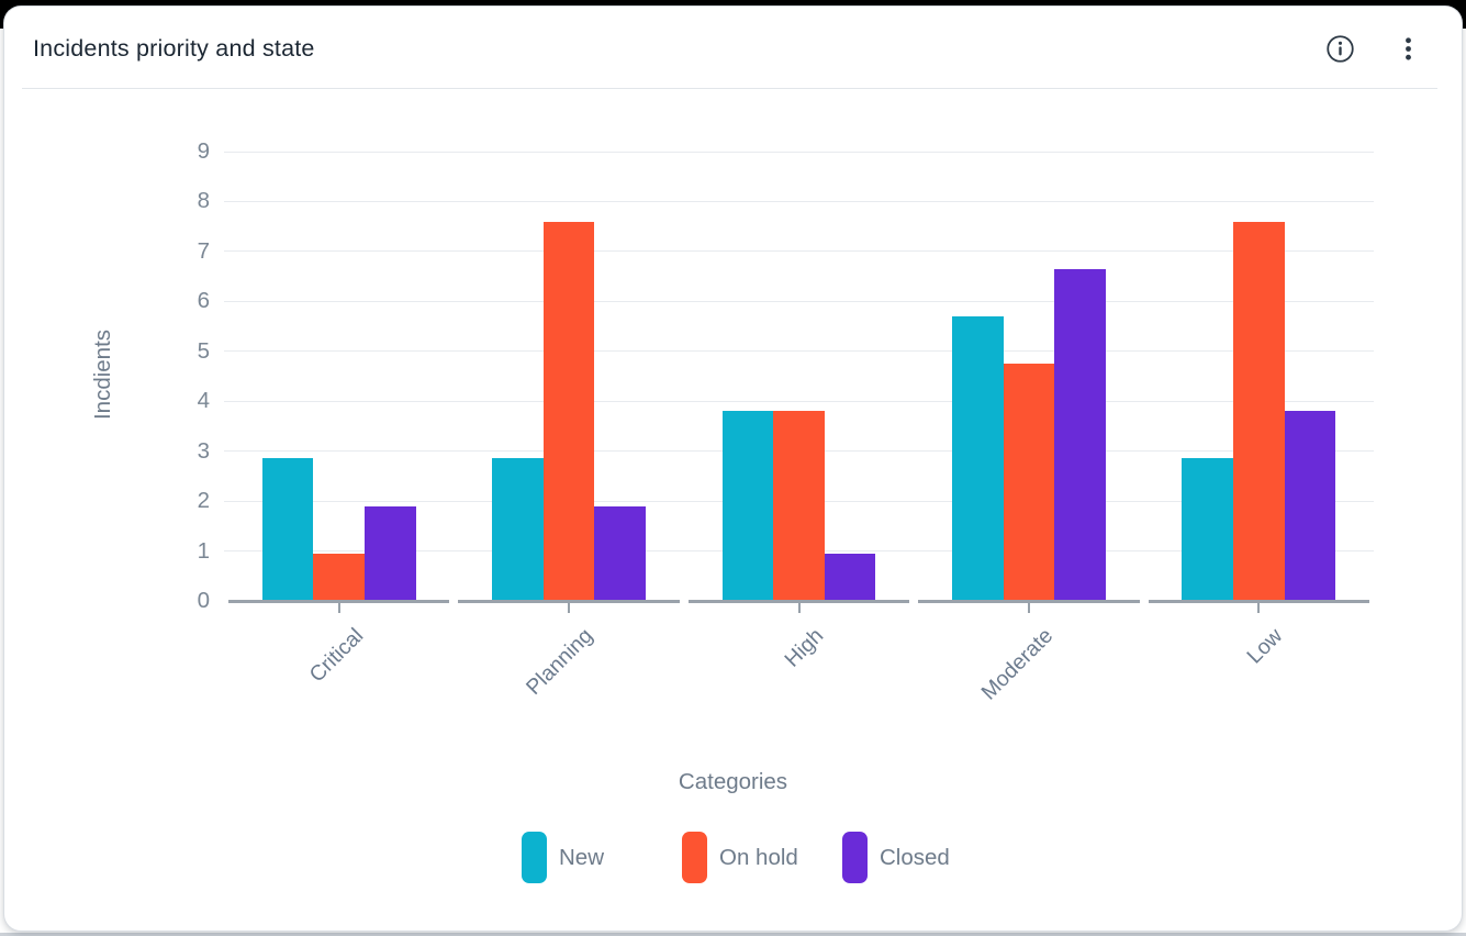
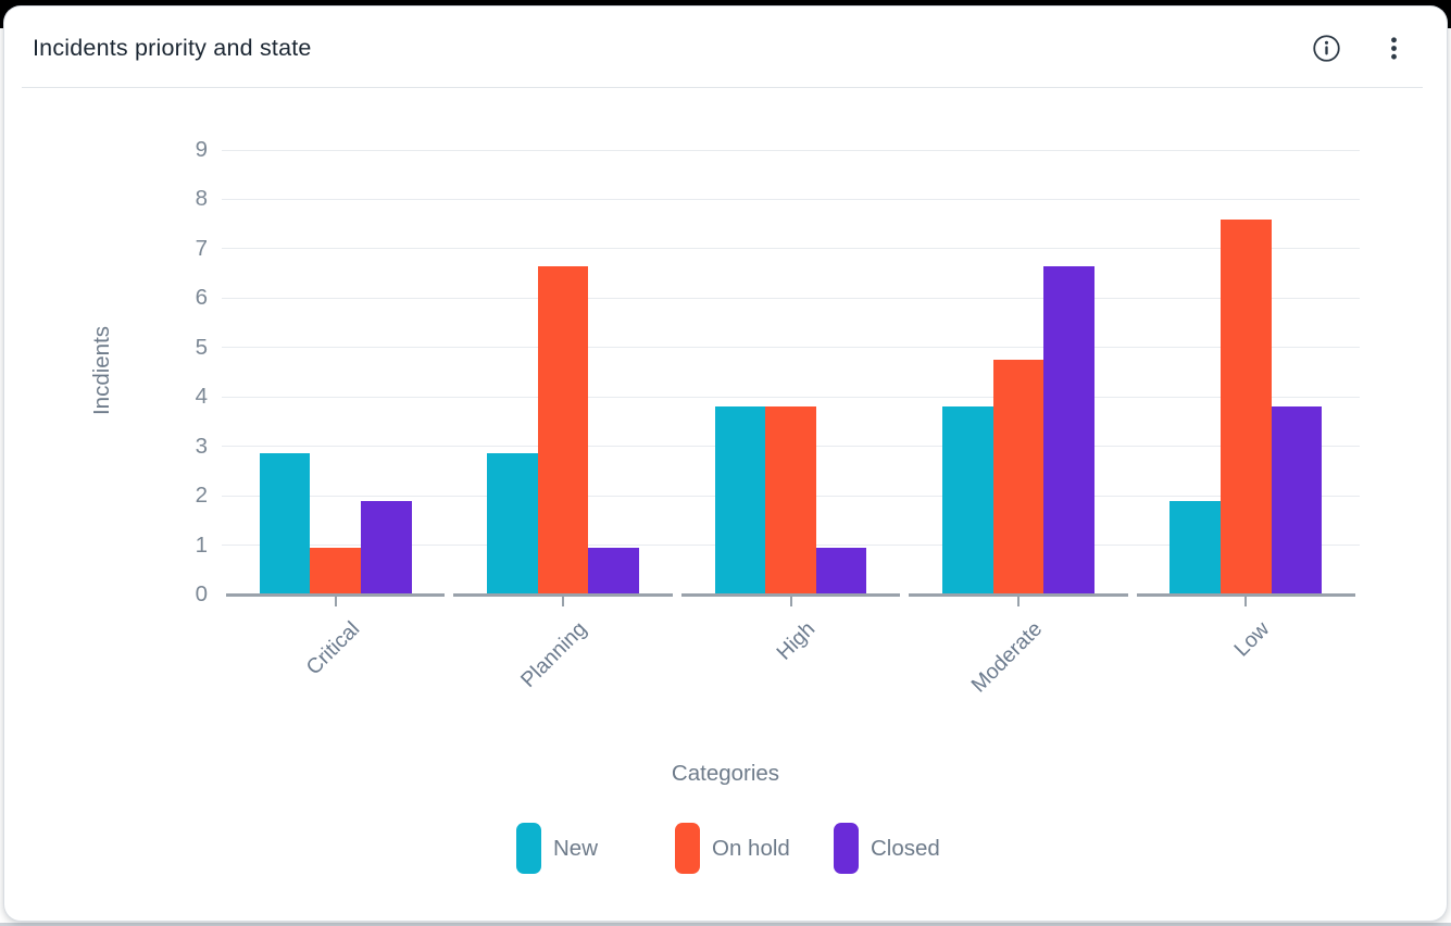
On hold/Planning: 8 -> 7
Closed/Planning: 2 -> 1
New/Moderate: 6 -> 4
New/Low: 3 -> 2
